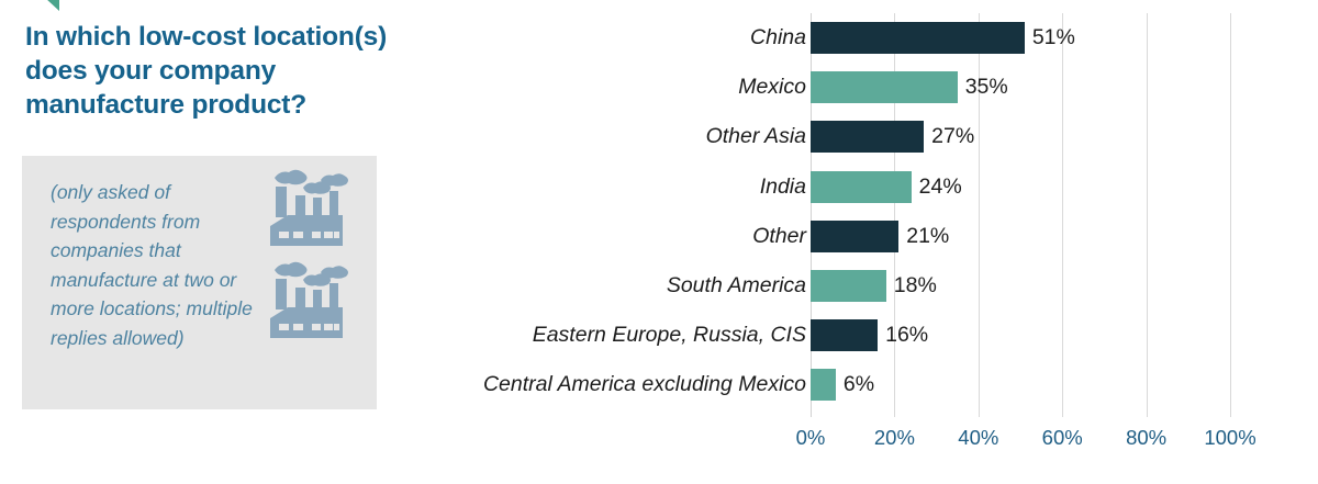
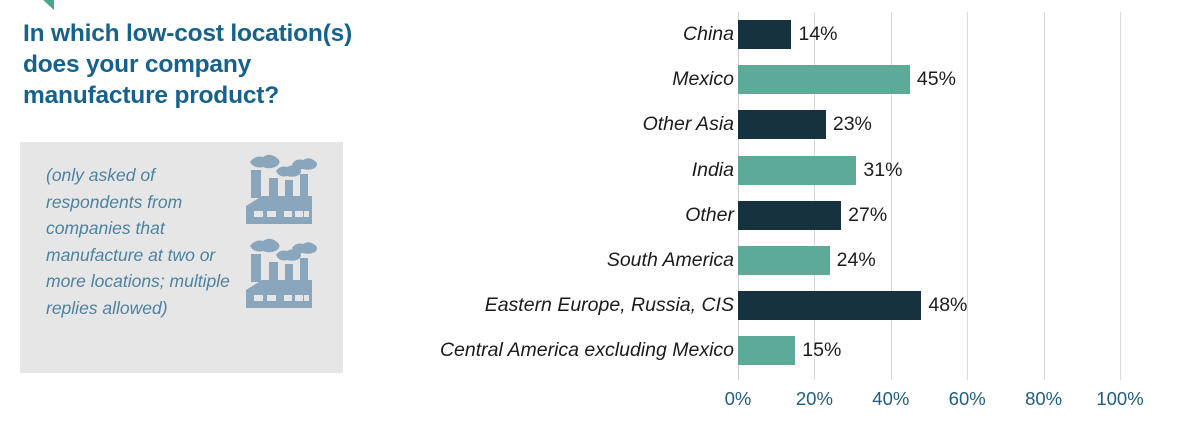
China: 51% -> 14%
Mexico: 35% -> 45%
Other Asia: 27% -> 23%
India: 24% -> 31%
Other: 21% -> 27%
South America: 18% -> 24%
Eastern Europe, Russia, CIS: 16% -> 48%
Central America excluding Mexico: 6% -> 15%
